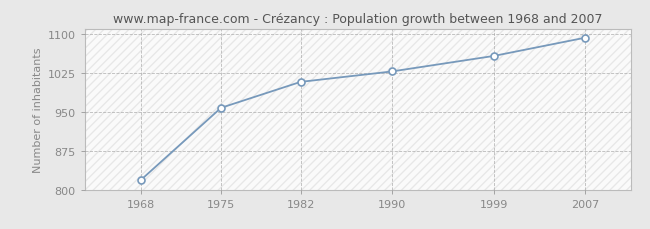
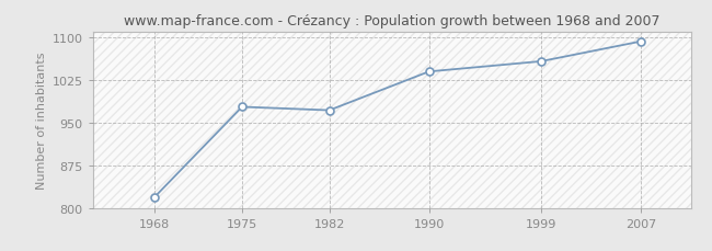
1975: 958 -> 978
1982: 1008 -> 972
1990: 1028 -> 1040
